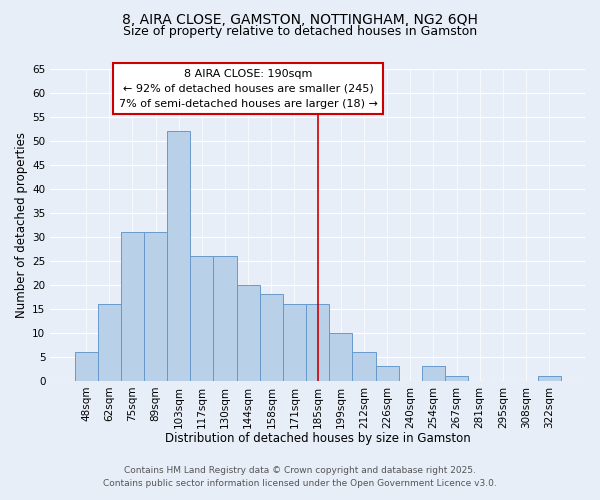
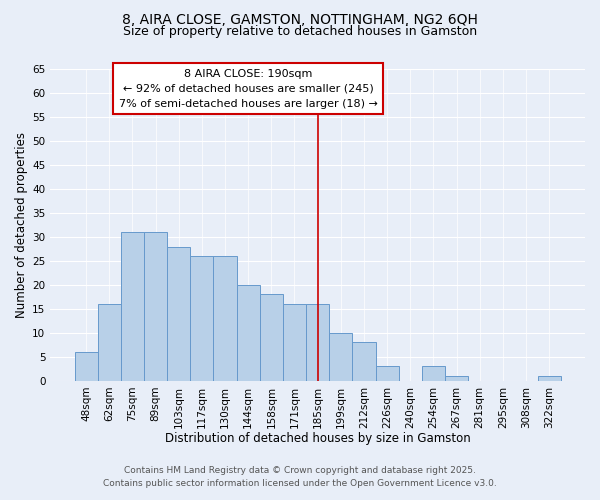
103sqm: 52 -> 28
212sqm: 6 -> 8
